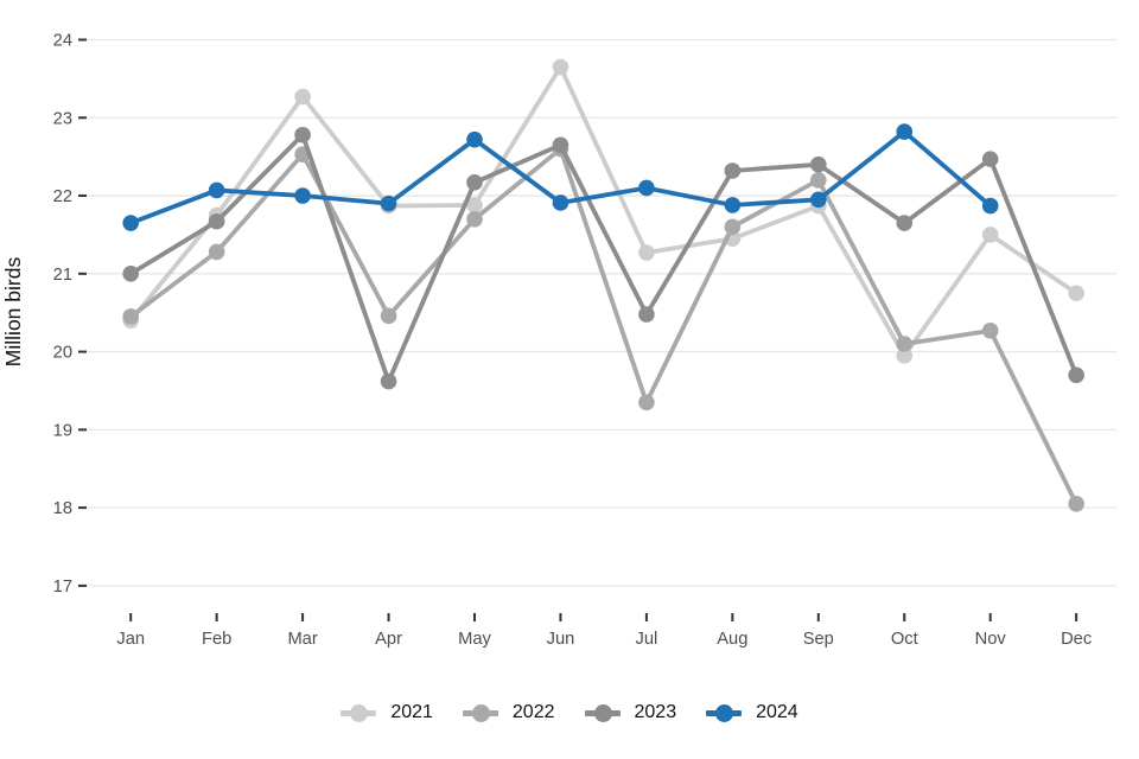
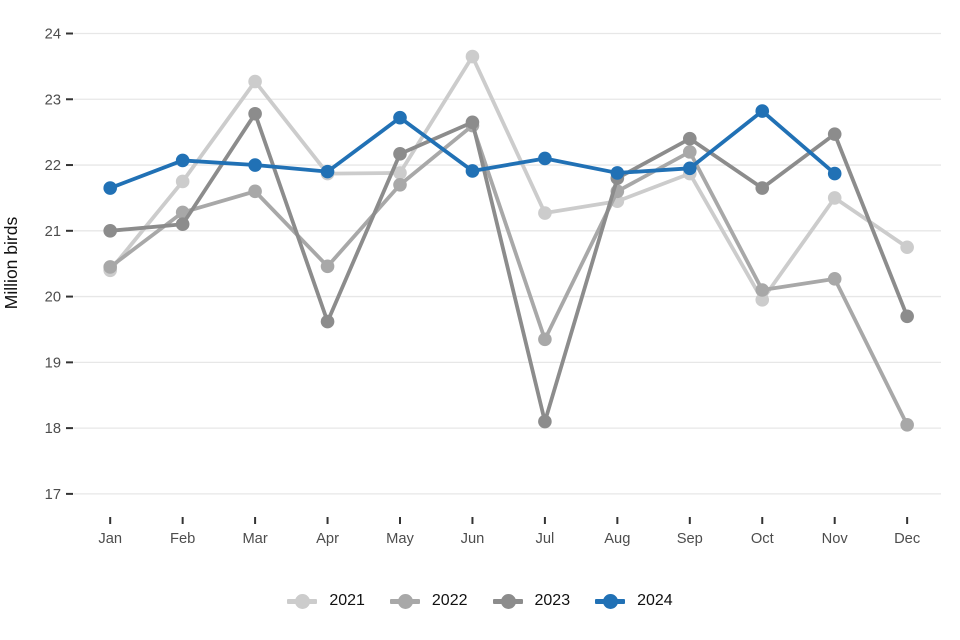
2023/Feb: 21.7 -> 21.1
2022/Mar: 22.5 -> 21.6
2023/Jul: 20.5 -> 18.1
2023/Aug: 22.3 -> 21.8
